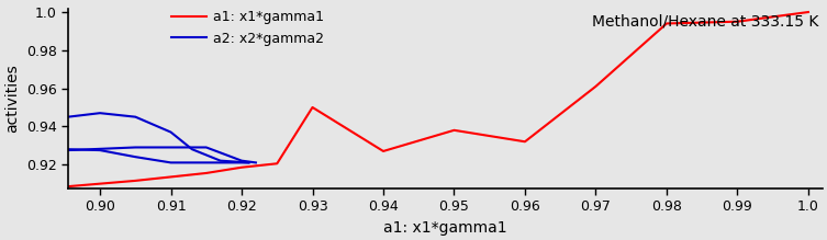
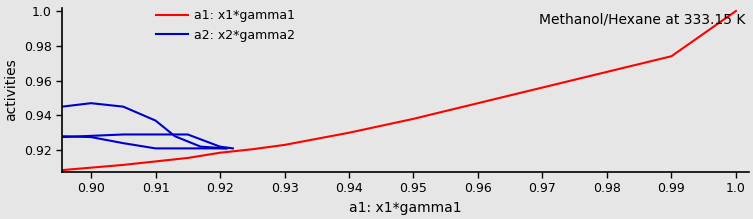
a1: x1*gamma1/0.93: 0.950 -> 0.923
a1: x1*gamma1/0.94: 0.927 -> 0.930
a1: x1*gamma1/0.96: 0.932 -> 0.947
a1: x1*gamma1/0.97: 0.961 -> 0.956
a1: x1*gamma1/0.98: 0.994 -> 0.965
a1: x1*gamma1/0.99: 0.995 -> 0.974
